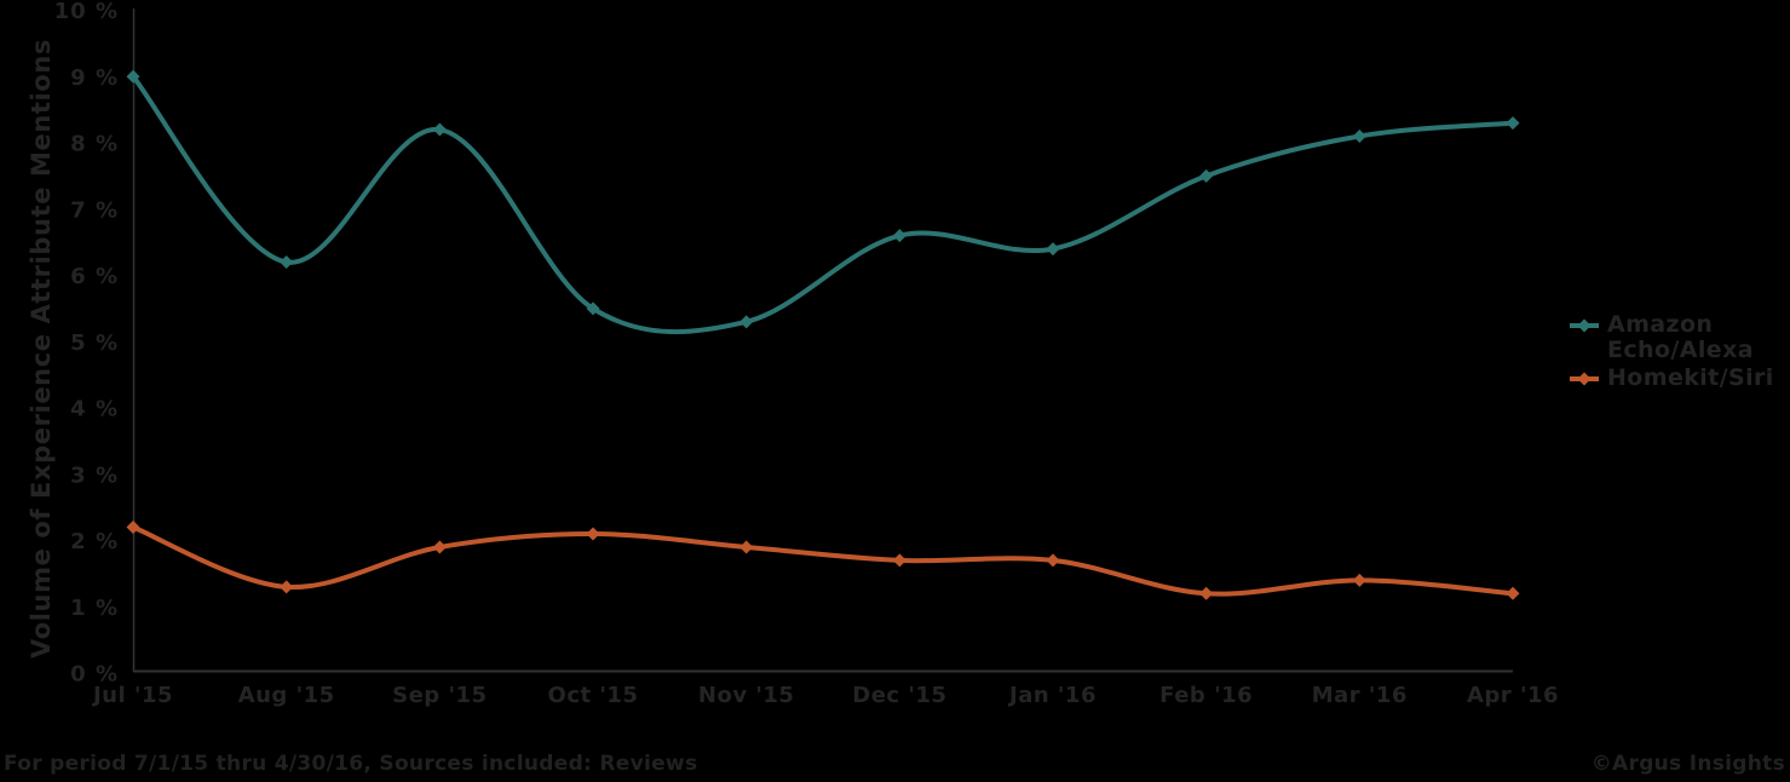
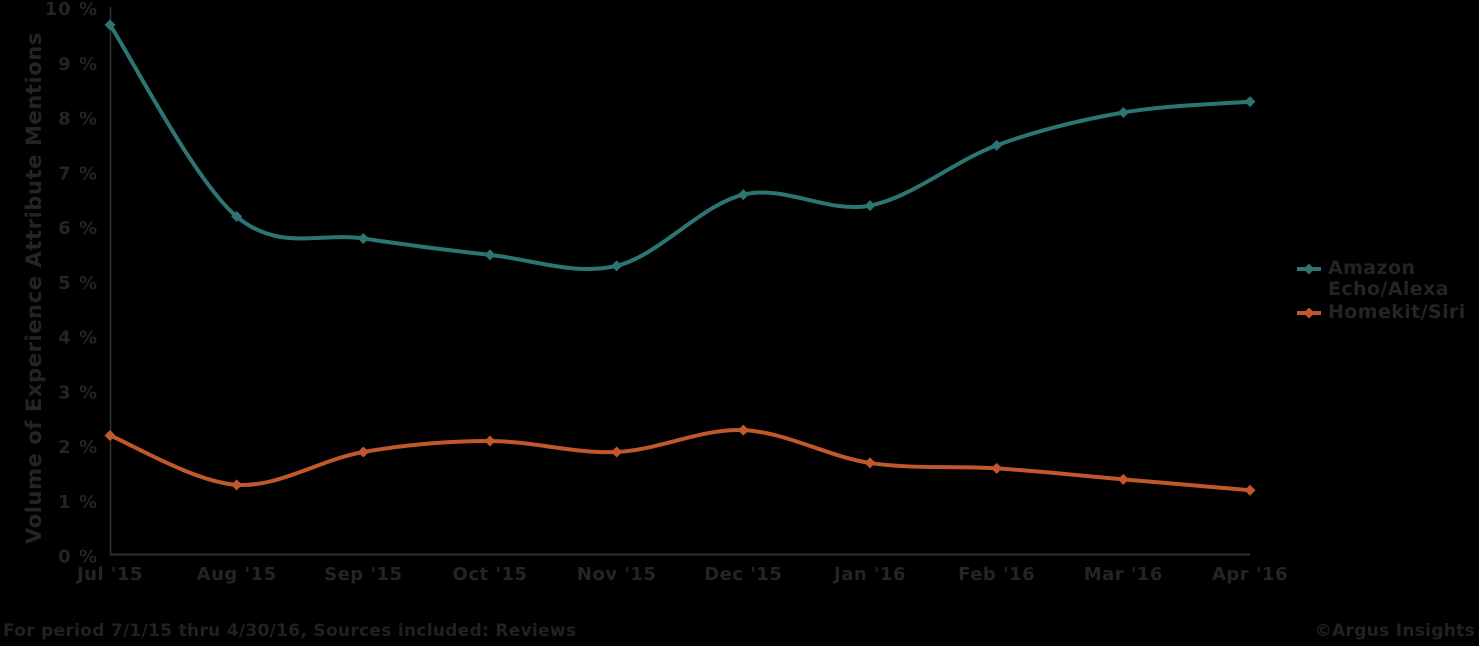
Amazon Echo/Alexa/Jul '15: 9.0% -> 9.7%
Amazon Echo/Alexa/Sep '15: 8.2% -> 5.8%
Homekit/Siri/Dec '15: 1.7% -> 2.3%
Homekit/Siri/Feb '16: 1.2% -> 1.6%
